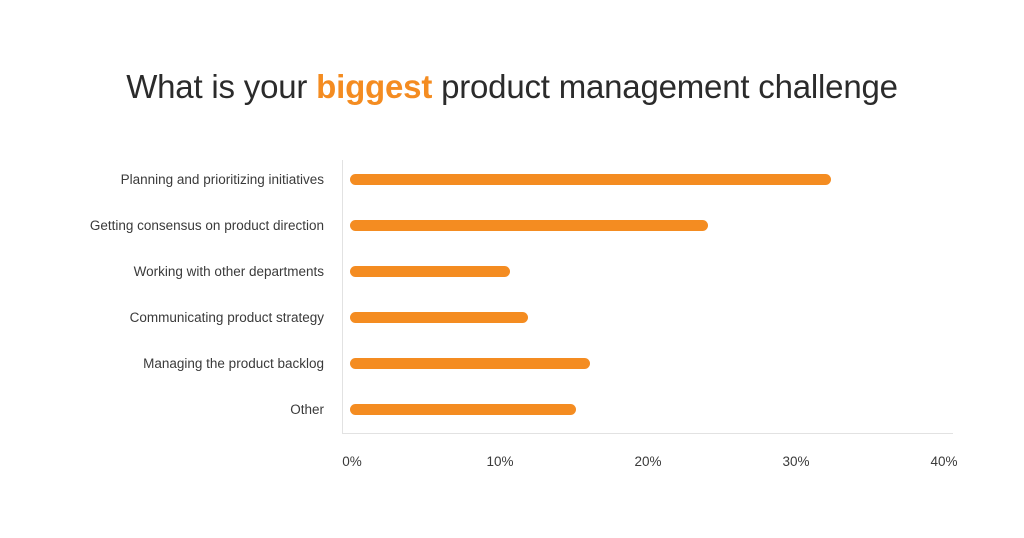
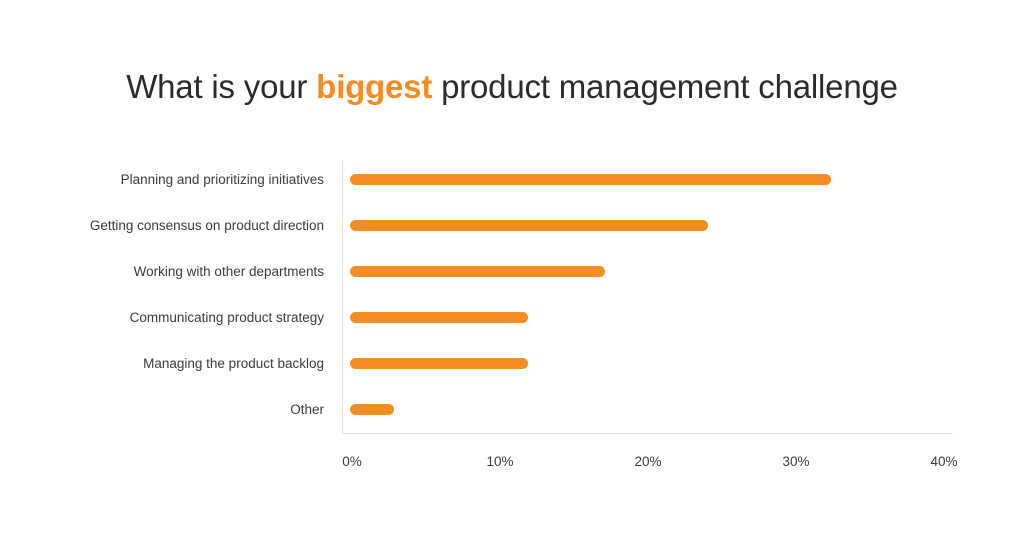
Working with other departments: 10.8% -> 17.2%
Managing the product backlog: 16.2% -> 12.0%
Other: 15.3% -> 3.0%
